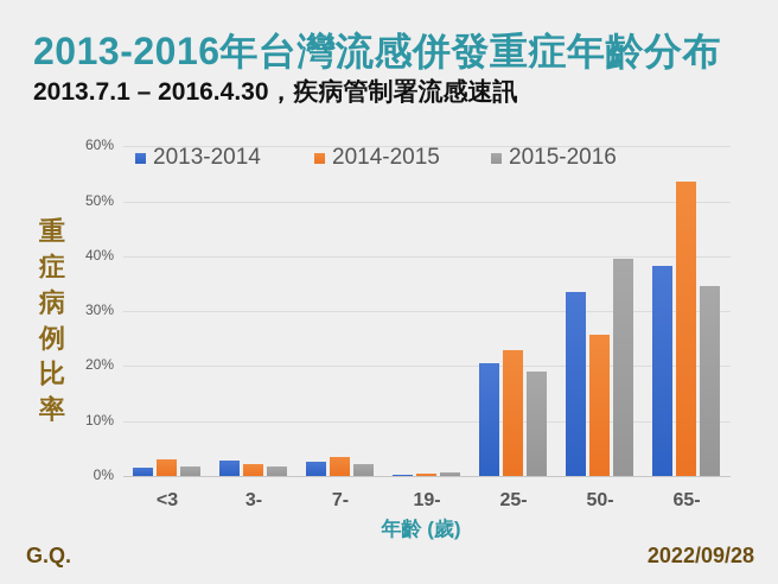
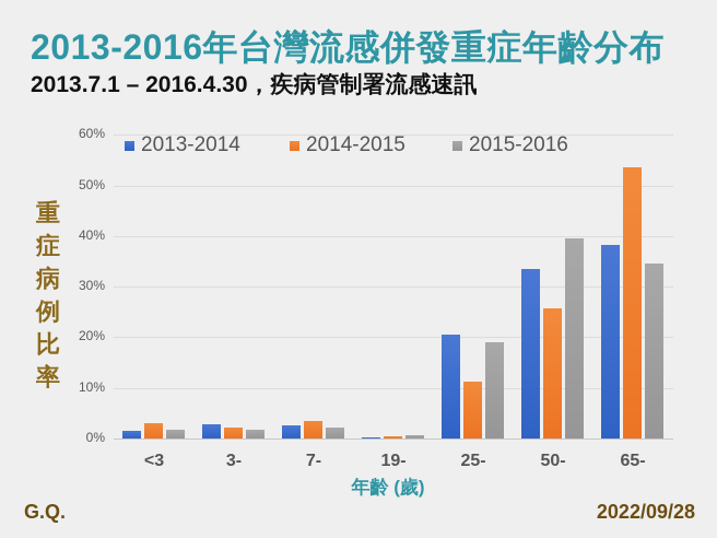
2014-2015/25-: 23% -> 11%
